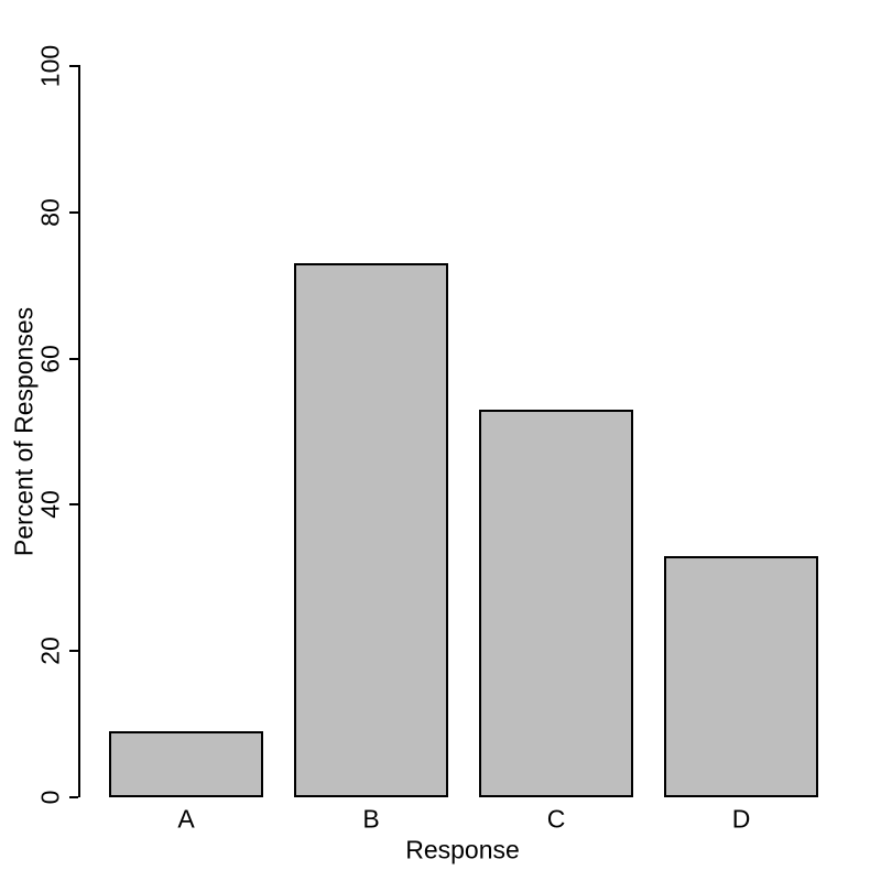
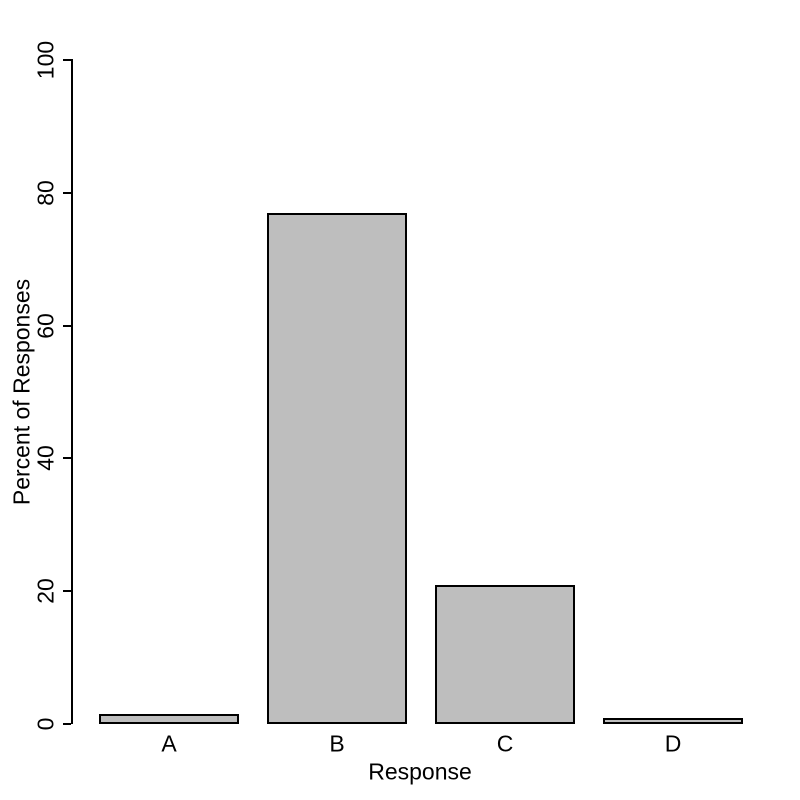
A: 9 -> 2
B: 73 -> 77
C: 53 -> 21
D: 33 -> 1
